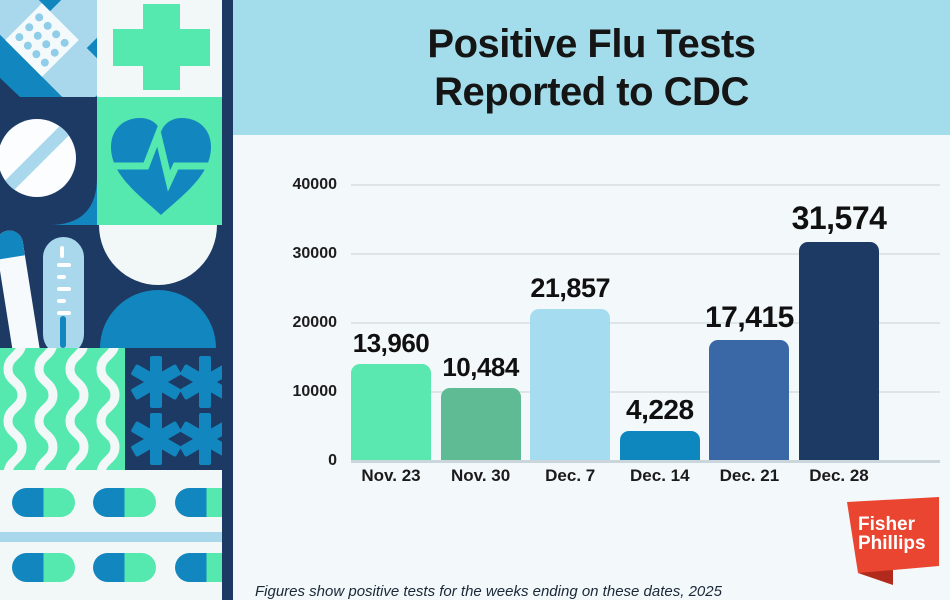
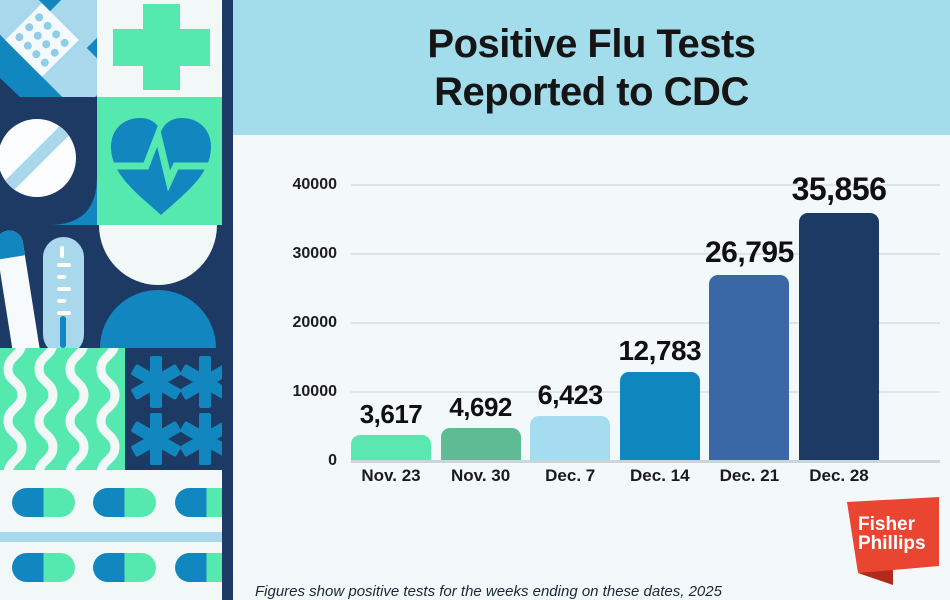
Nov. 23: 13,960 -> 3,617
Nov. 30: 10,484 -> 4,692
Dec. 7: 21,857 -> 6,423
Dec. 14: 4,228 -> 12,783
Dec. 21: 17,415 -> 26,795
Dec. 28: 31,574 -> 35,856
